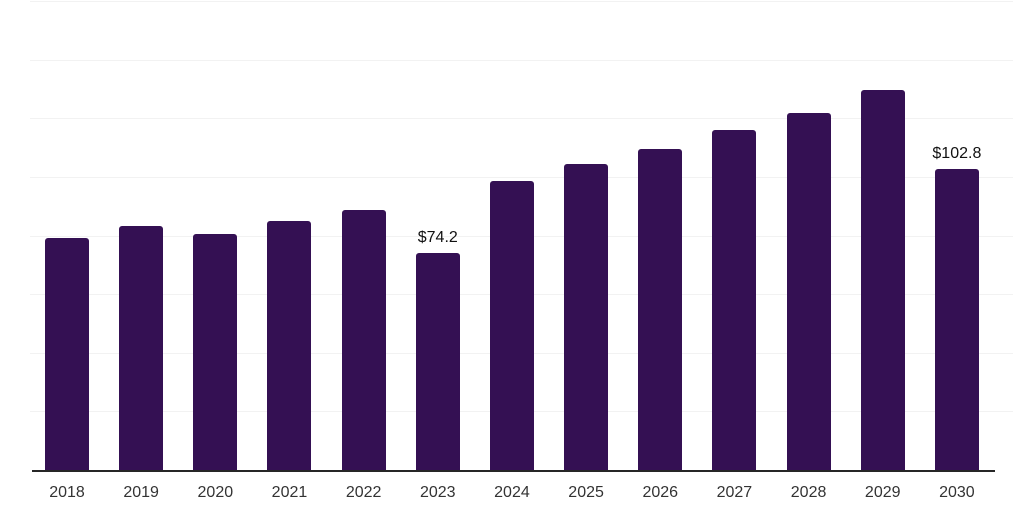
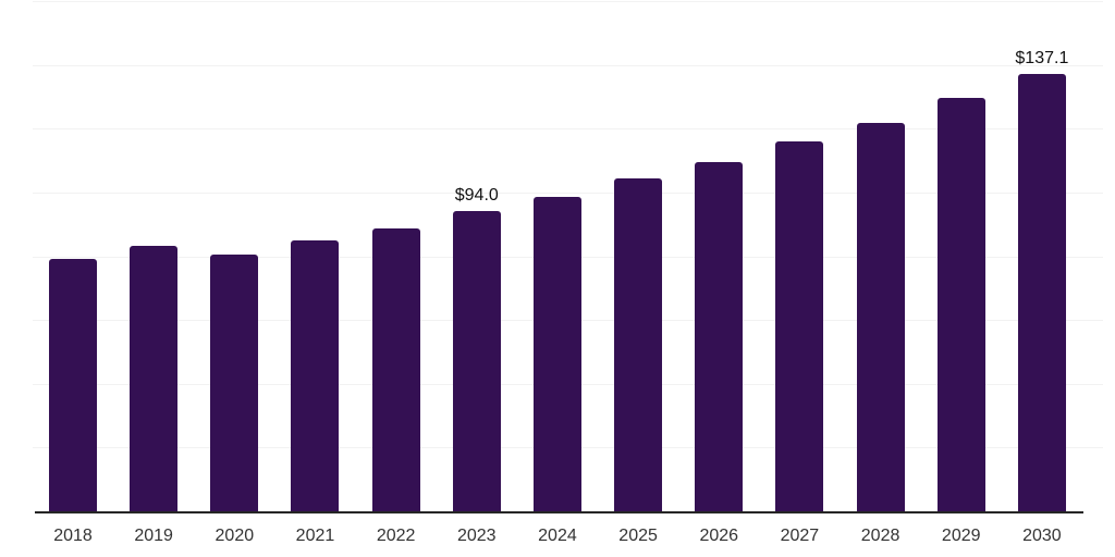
2023: $74.2 -> $94.0
2030: $102.8 -> $137.1
